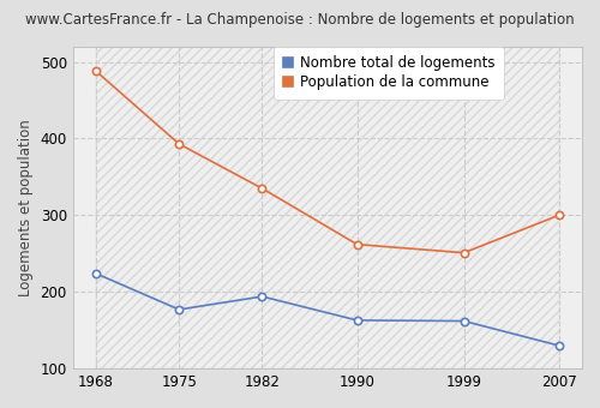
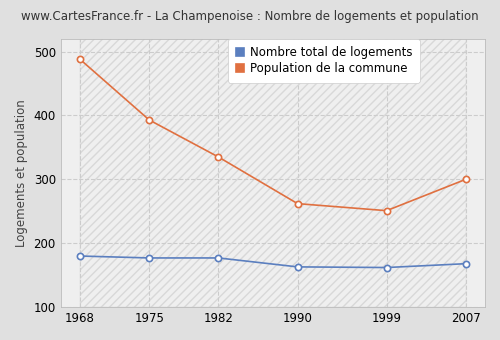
Nombre total de logements/1968: 224 -> 180
Nombre total de logements/1982: 194 -> 177
Nombre total de logements/2007: 130 -> 168
